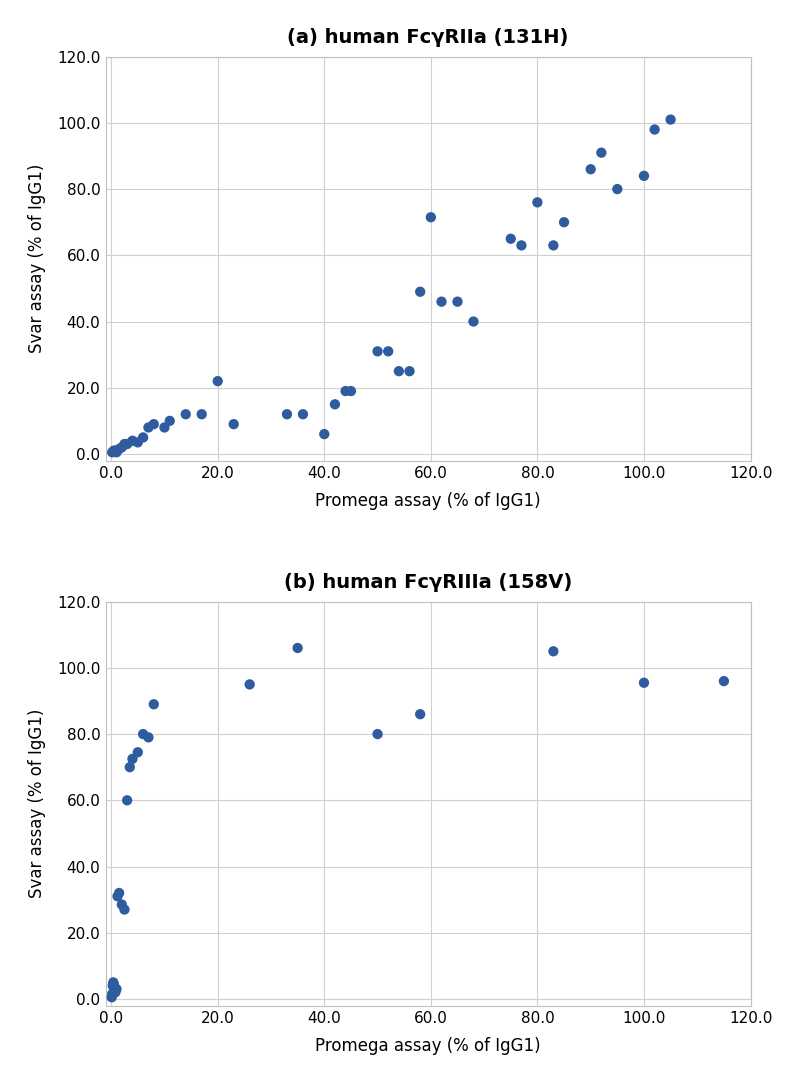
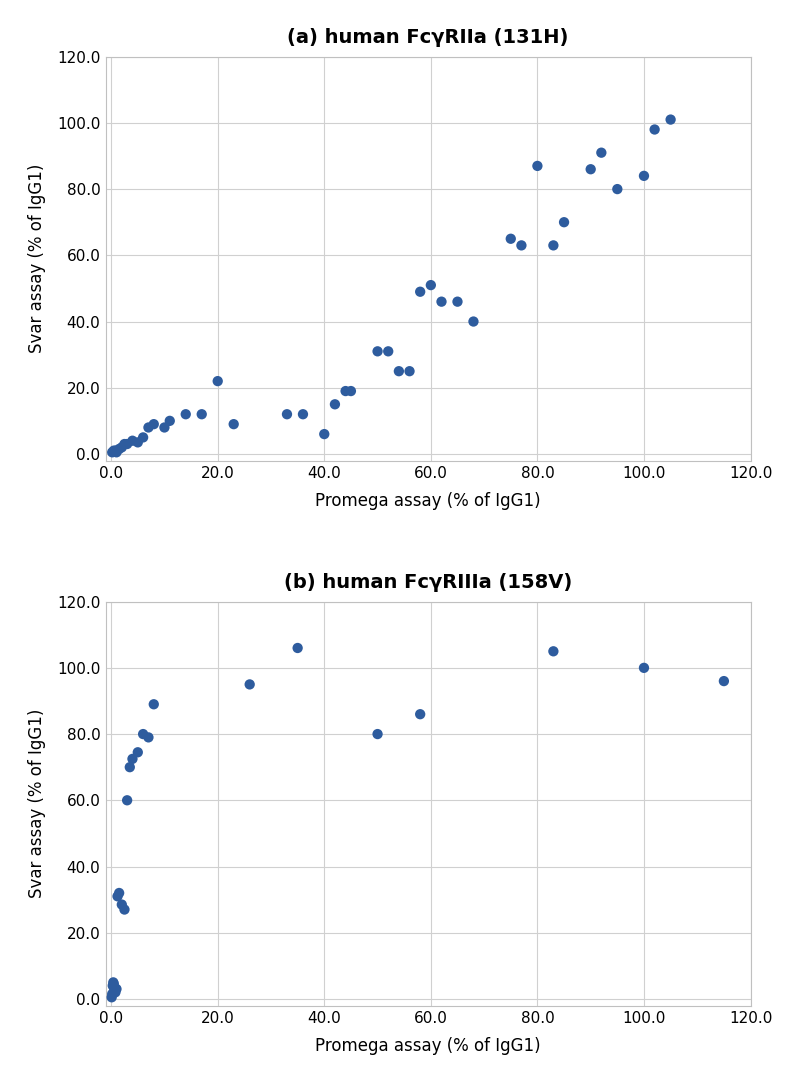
(a) human FcγRIIa (131H)/60.0: 71.5 -> 51.0
(a) human FcγRIIa (131H)/80.0: 76.0 -> 87.0
(b) human FcγRIIIa (158V)/100.0: 95.5 -> 100.0
